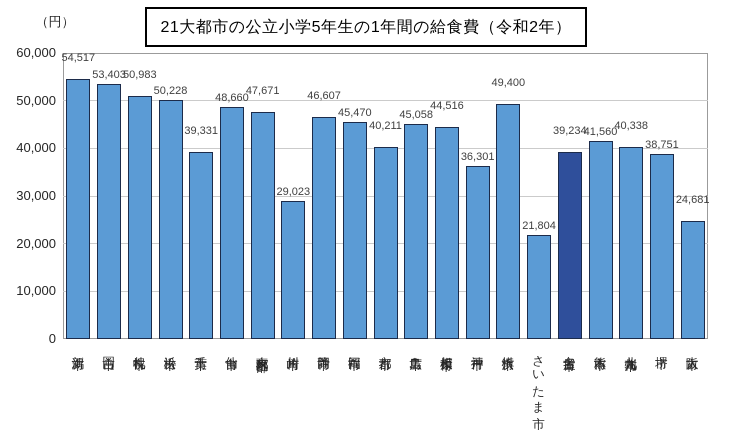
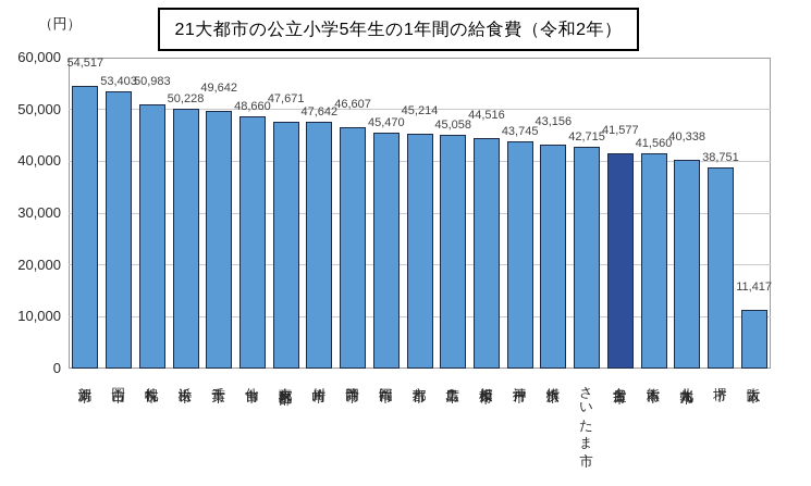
千葉市: 39,331 -> 49,642
川崎市: 29,023 -> 47,642
京都市: 40,211 -> 45,214
神戸市: 36,301 -> 43,745
横浜市: 49,400 -> 43,156
さいたま市: 21,804 -> 42,715
名古屋市: 39,234 -> 41,577
大阪市: 24,681 -> 11,417
